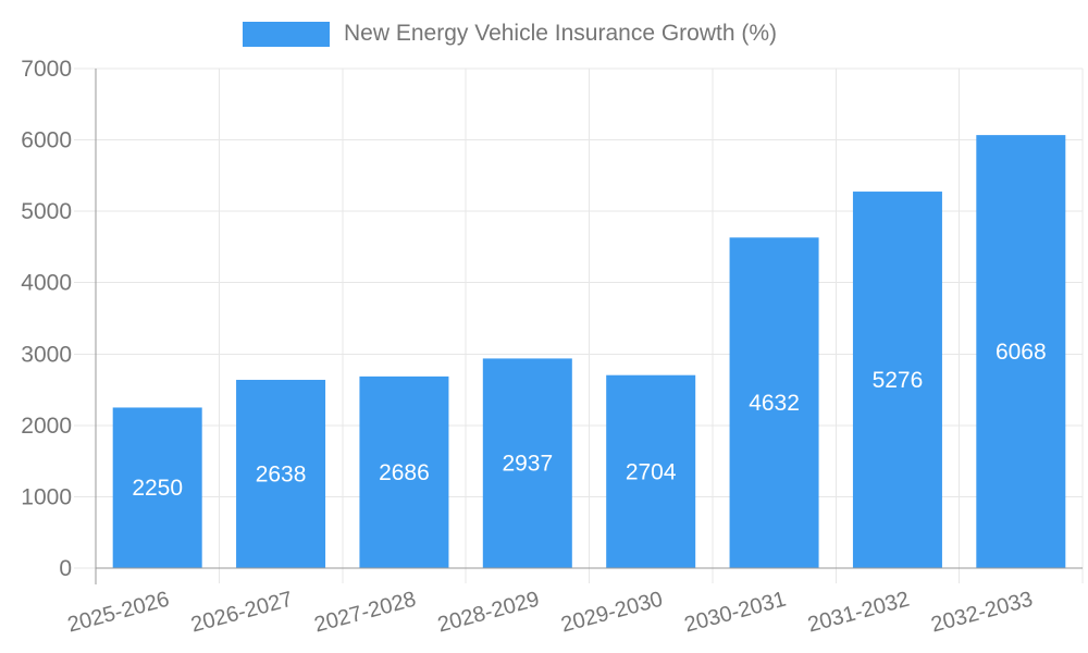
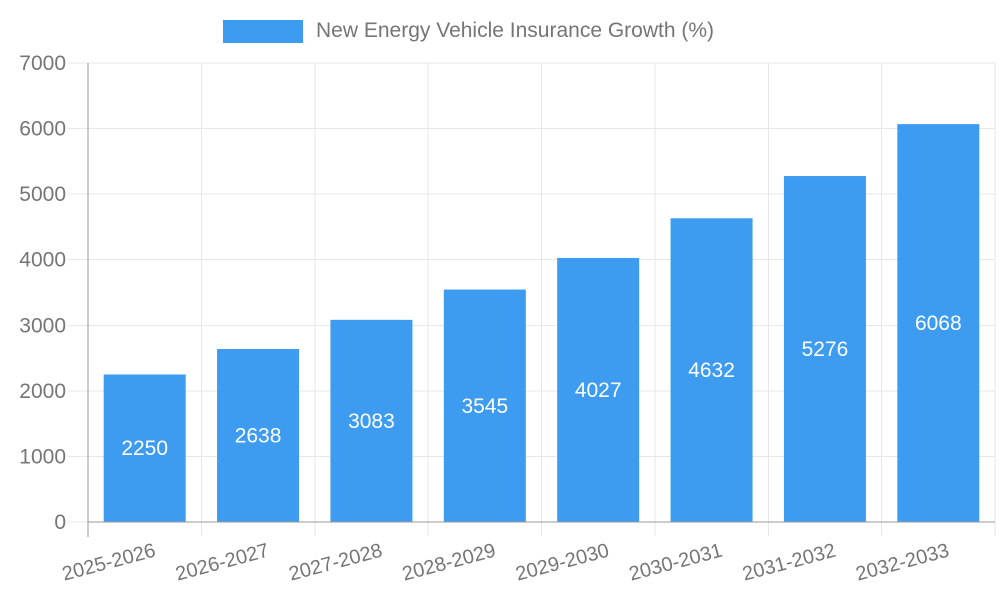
2027-2028: 2686 -> 3083
2028-2029: 2937 -> 3545
2029-2030: 2704 -> 4027
